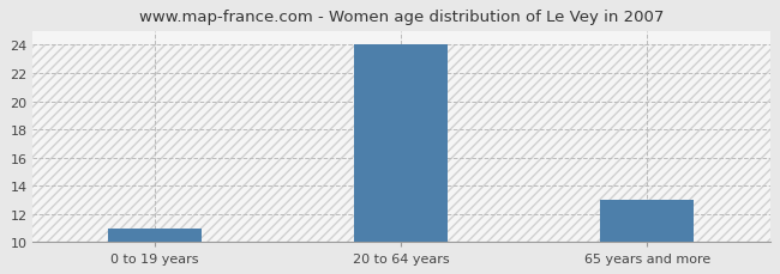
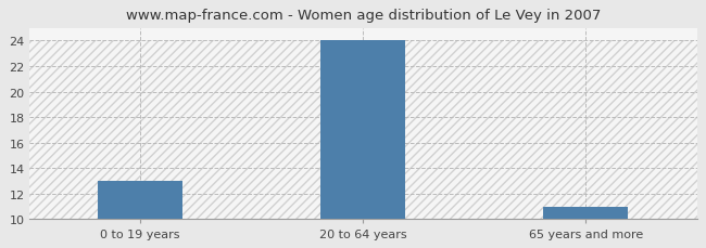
0 to 19 years: 11 -> 13
65 years and more: 13 -> 11
